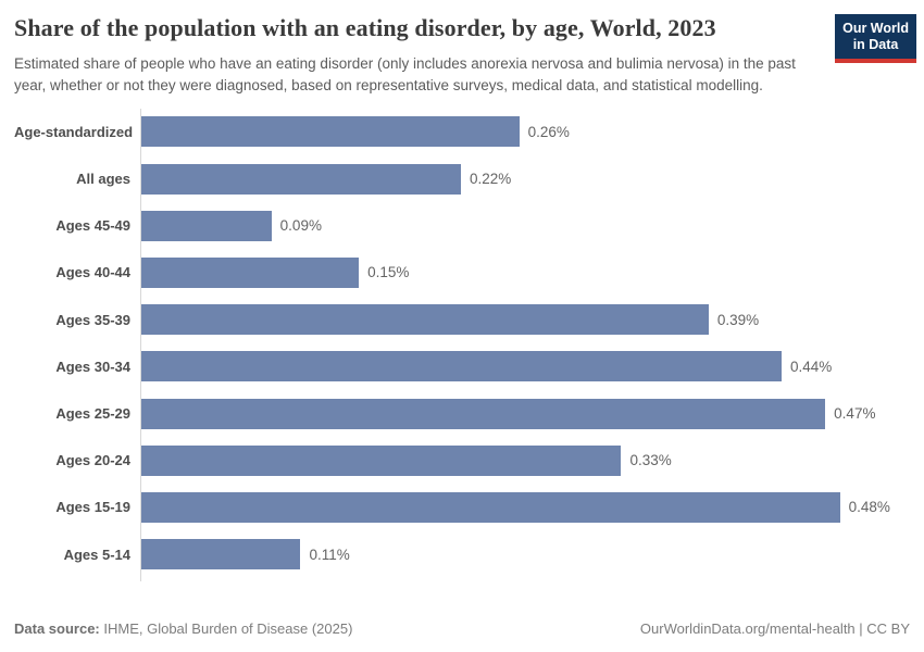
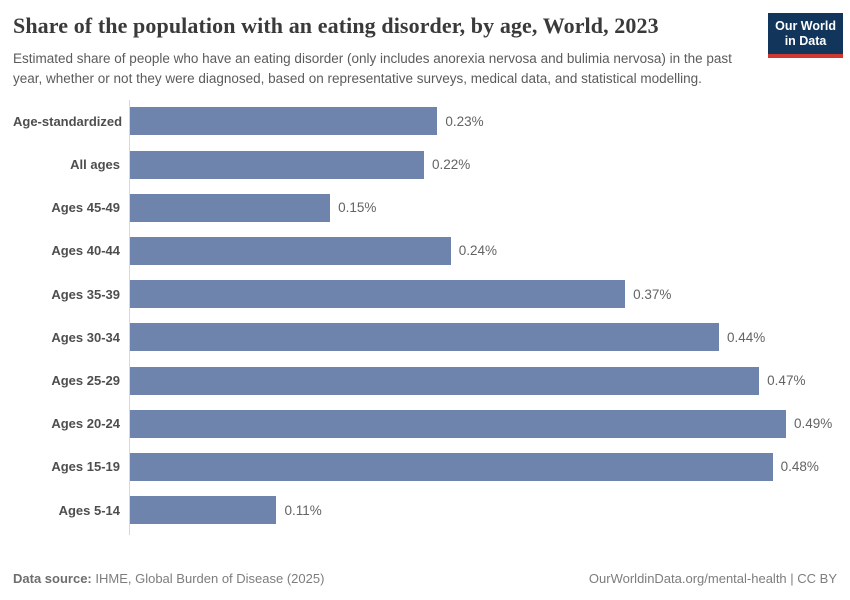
Age-standardized: 0.26% -> 0.23%
Ages 45-49: 0.09% -> 0.15%
Ages 40-44: 0.15% -> 0.24%
Ages 35-39: 0.39% -> 0.37%
Ages 20-24: 0.33% -> 0.49%
